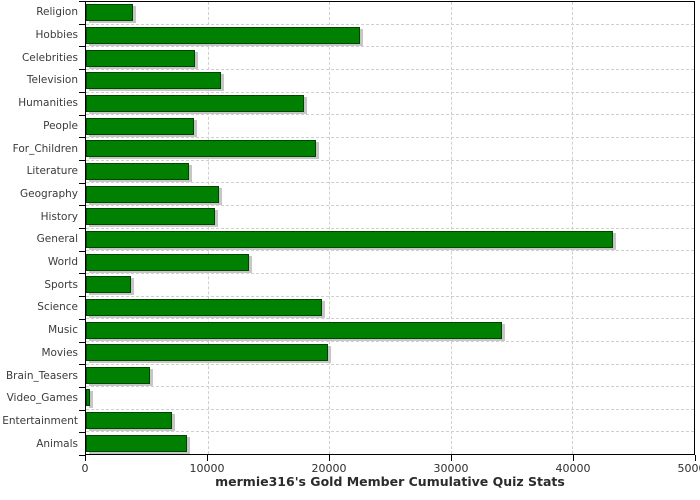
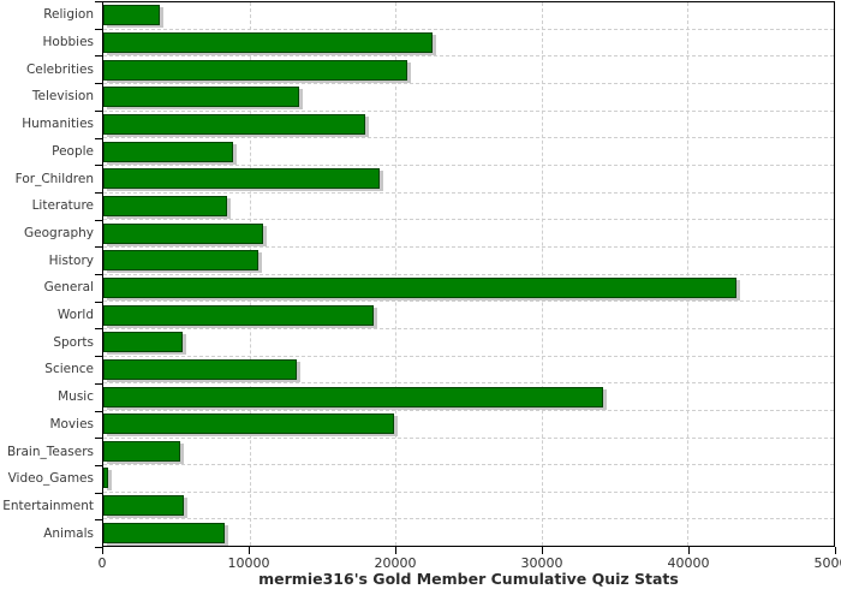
Celebrities: 9000 -> 20800
Television: 11100 -> 13400
World: 13400 -> 18500
Sports: 3700 -> 5400
Science: 19400 -> 13200
Entertainment: 7100 -> 5500
